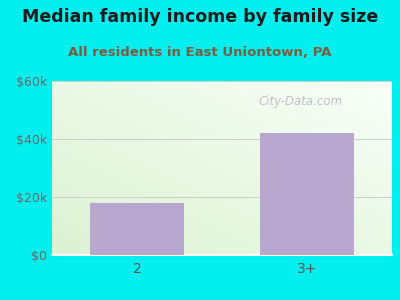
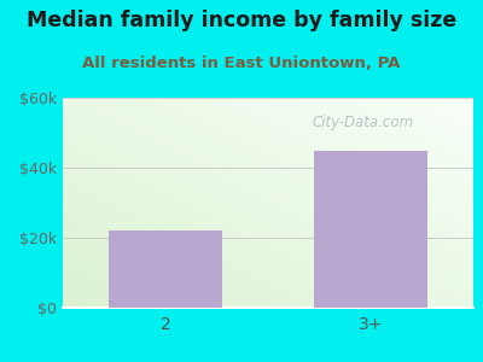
2: $18k -> $22k
3+: $42k -> $45k
